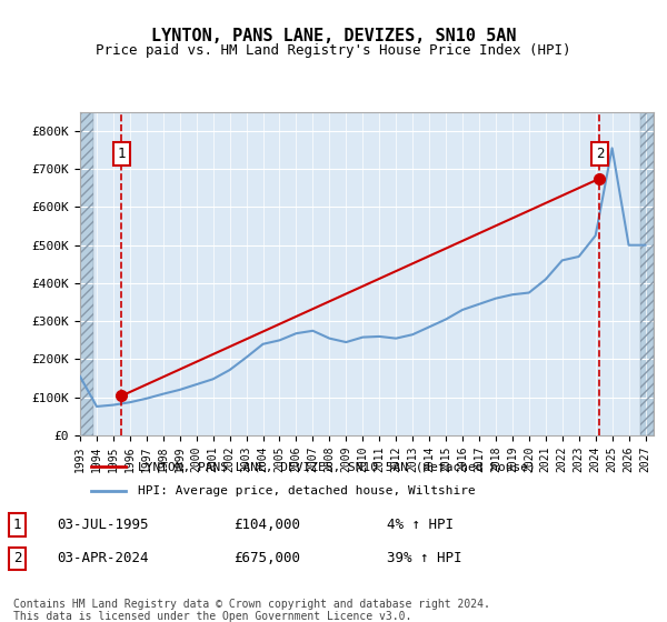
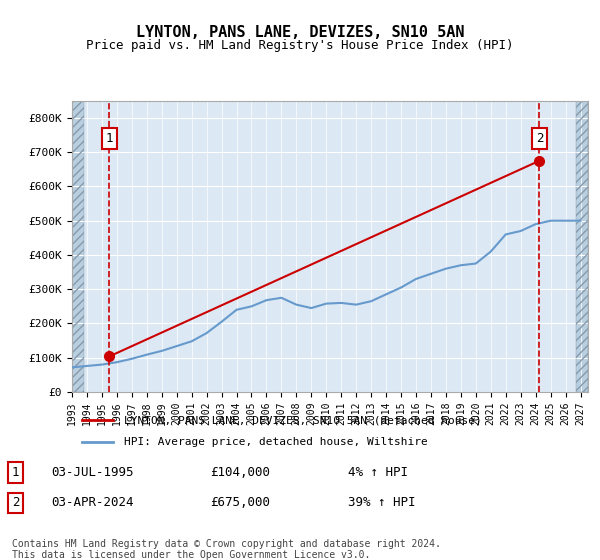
1993: £155K -> £72K
2024: £525K -> £490K
2025: £755K -> £500K
